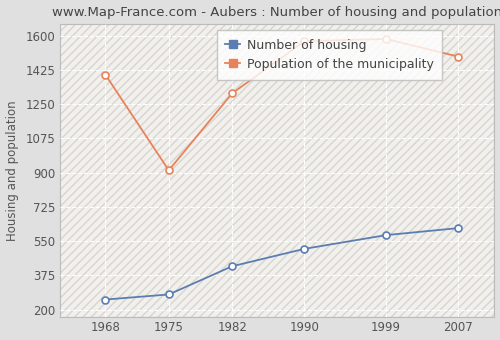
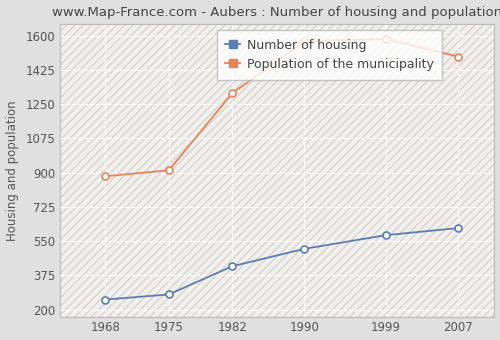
Population of the municipality/1968: 1400 -> 880
